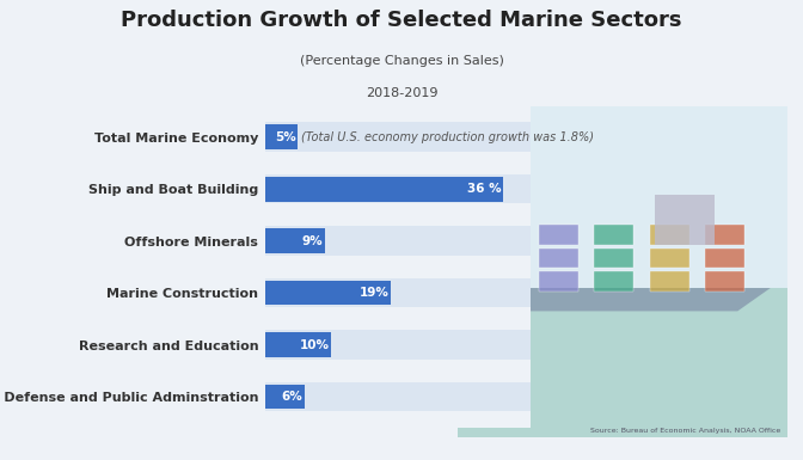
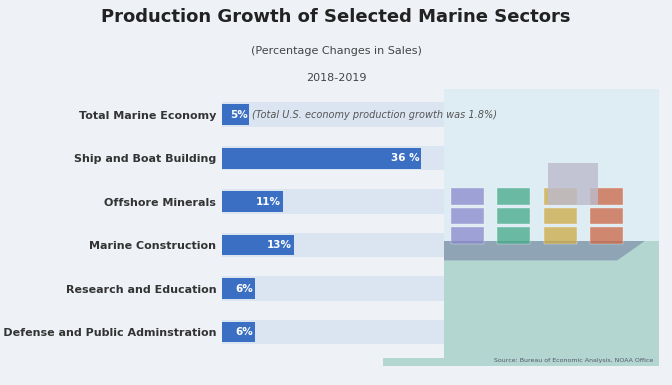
Offshore Minerals: 9% -> 11%
Marine Construction: 19% -> 13%
Research and Education: 10% -> 6%
